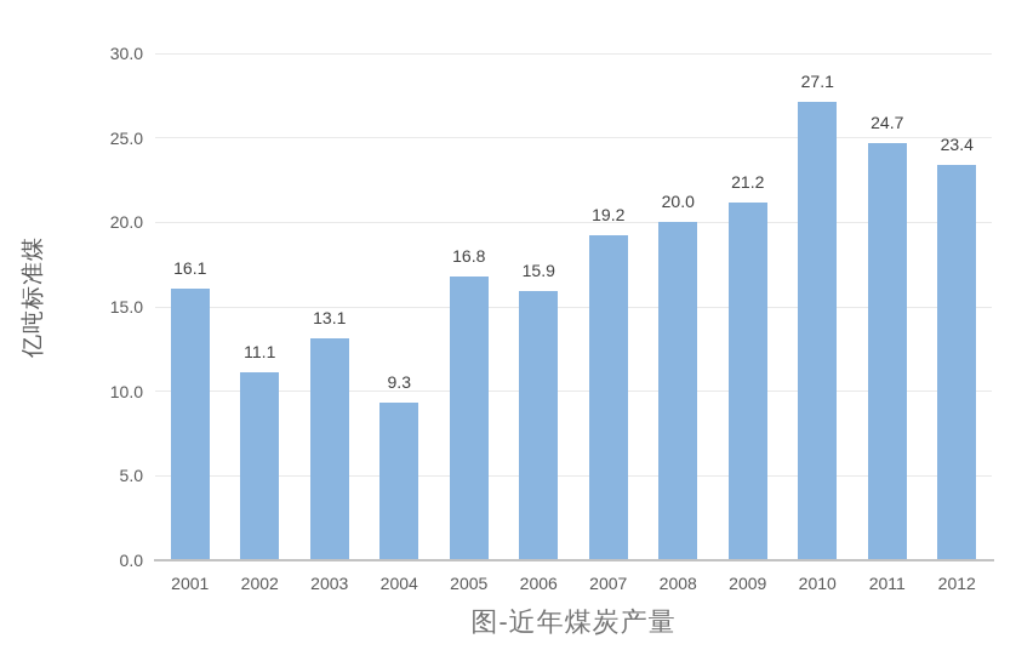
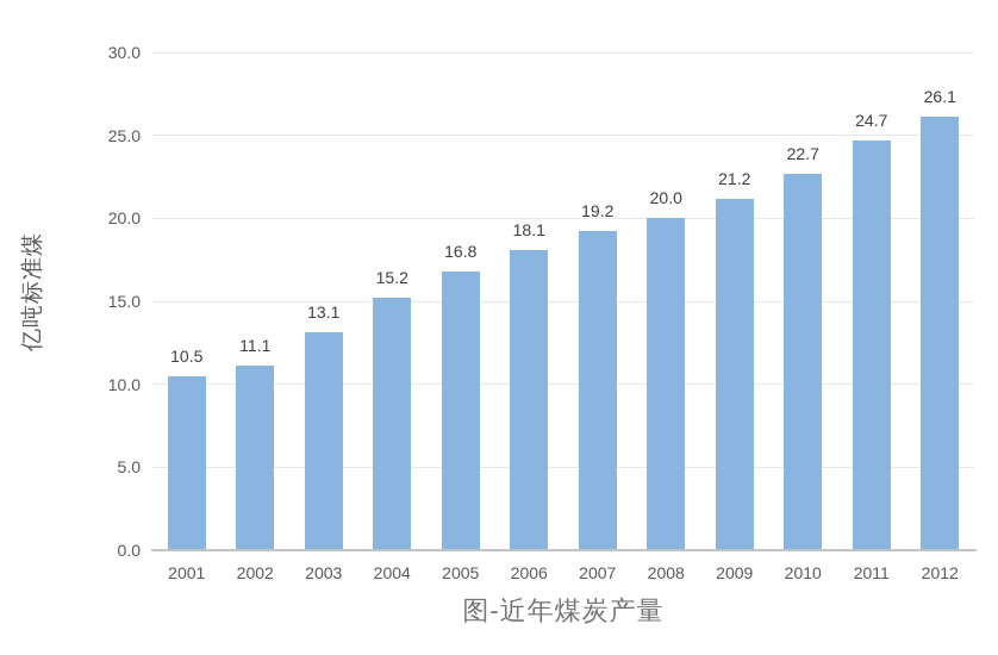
2001: 16.1 -> 10.5
2004: 9.3 -> 15.2
2006: 15.9 -> 18.1
2010: 27.1 -> 22.7
2012: 23.4 -> 26.1
